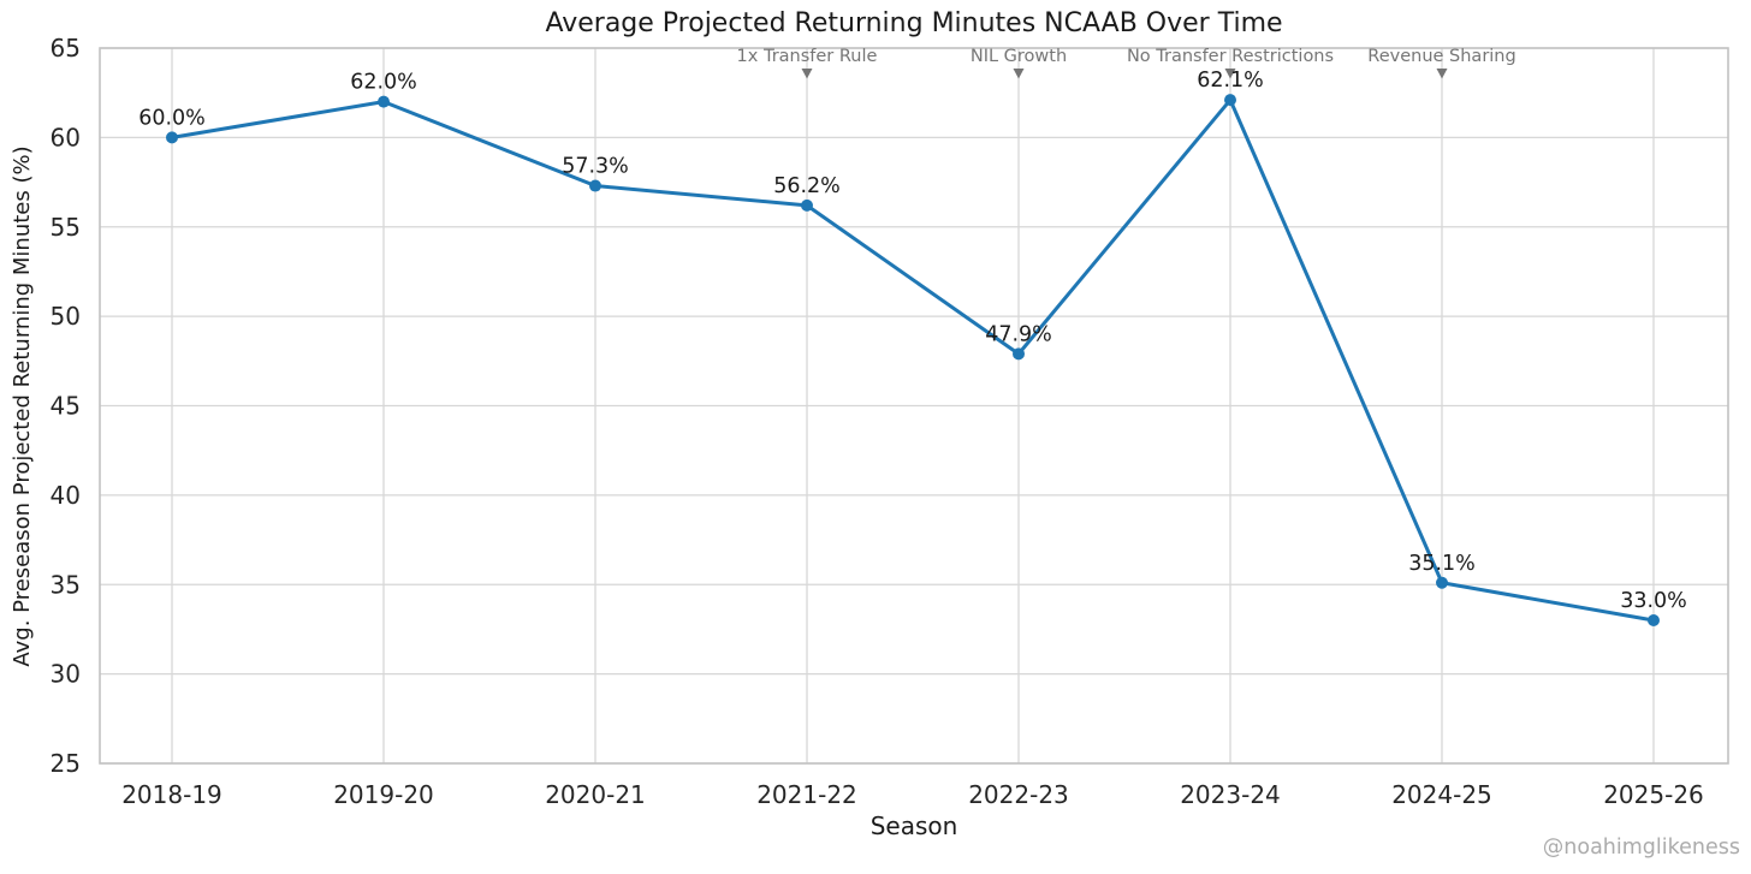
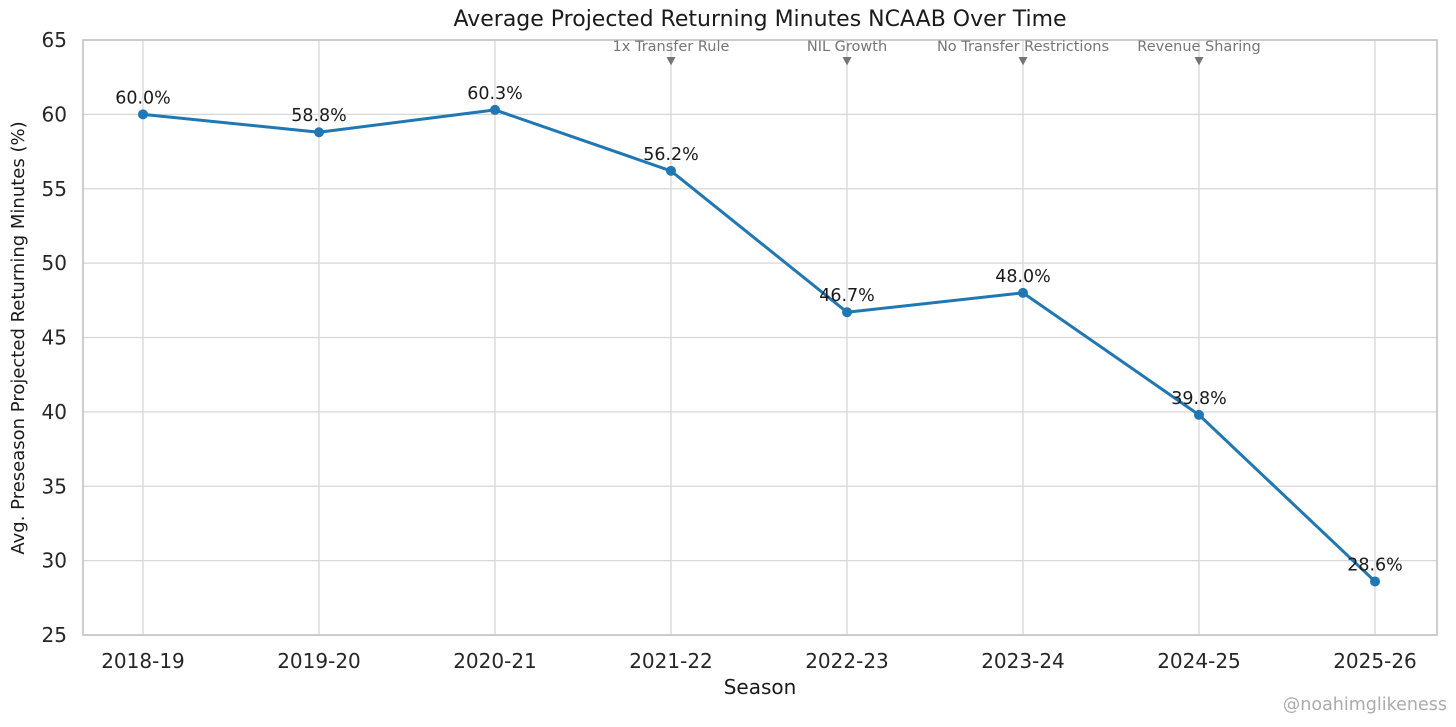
2019-20: 62.0% -> 58.8%
2020-21: 57.3% -> 60.3%
2022-23: 47.9% -> 46.7%
2023-24: 62.1% -> 48.0%
2024-25: 35.1% -> 39.8%
2025-26: 33.0% -> 28.6%
